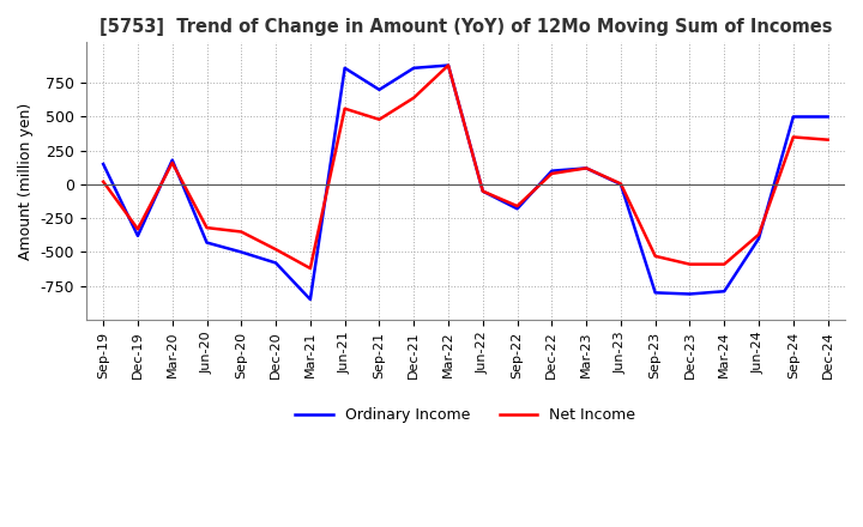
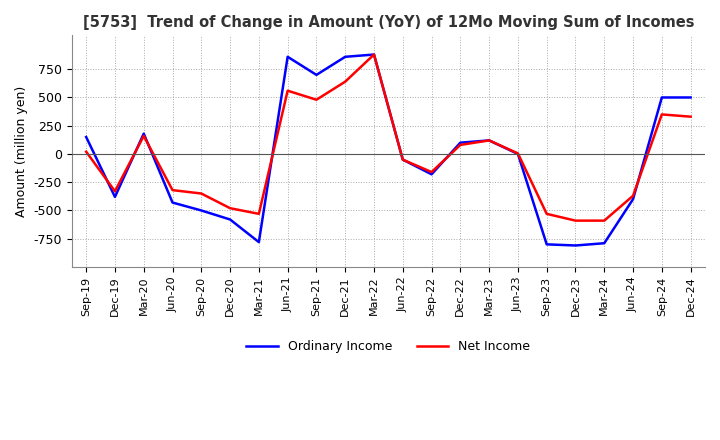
Ordinary Income/Mar-21: -850 -> -780
Net Income/Mar-21: -620 -> -530
